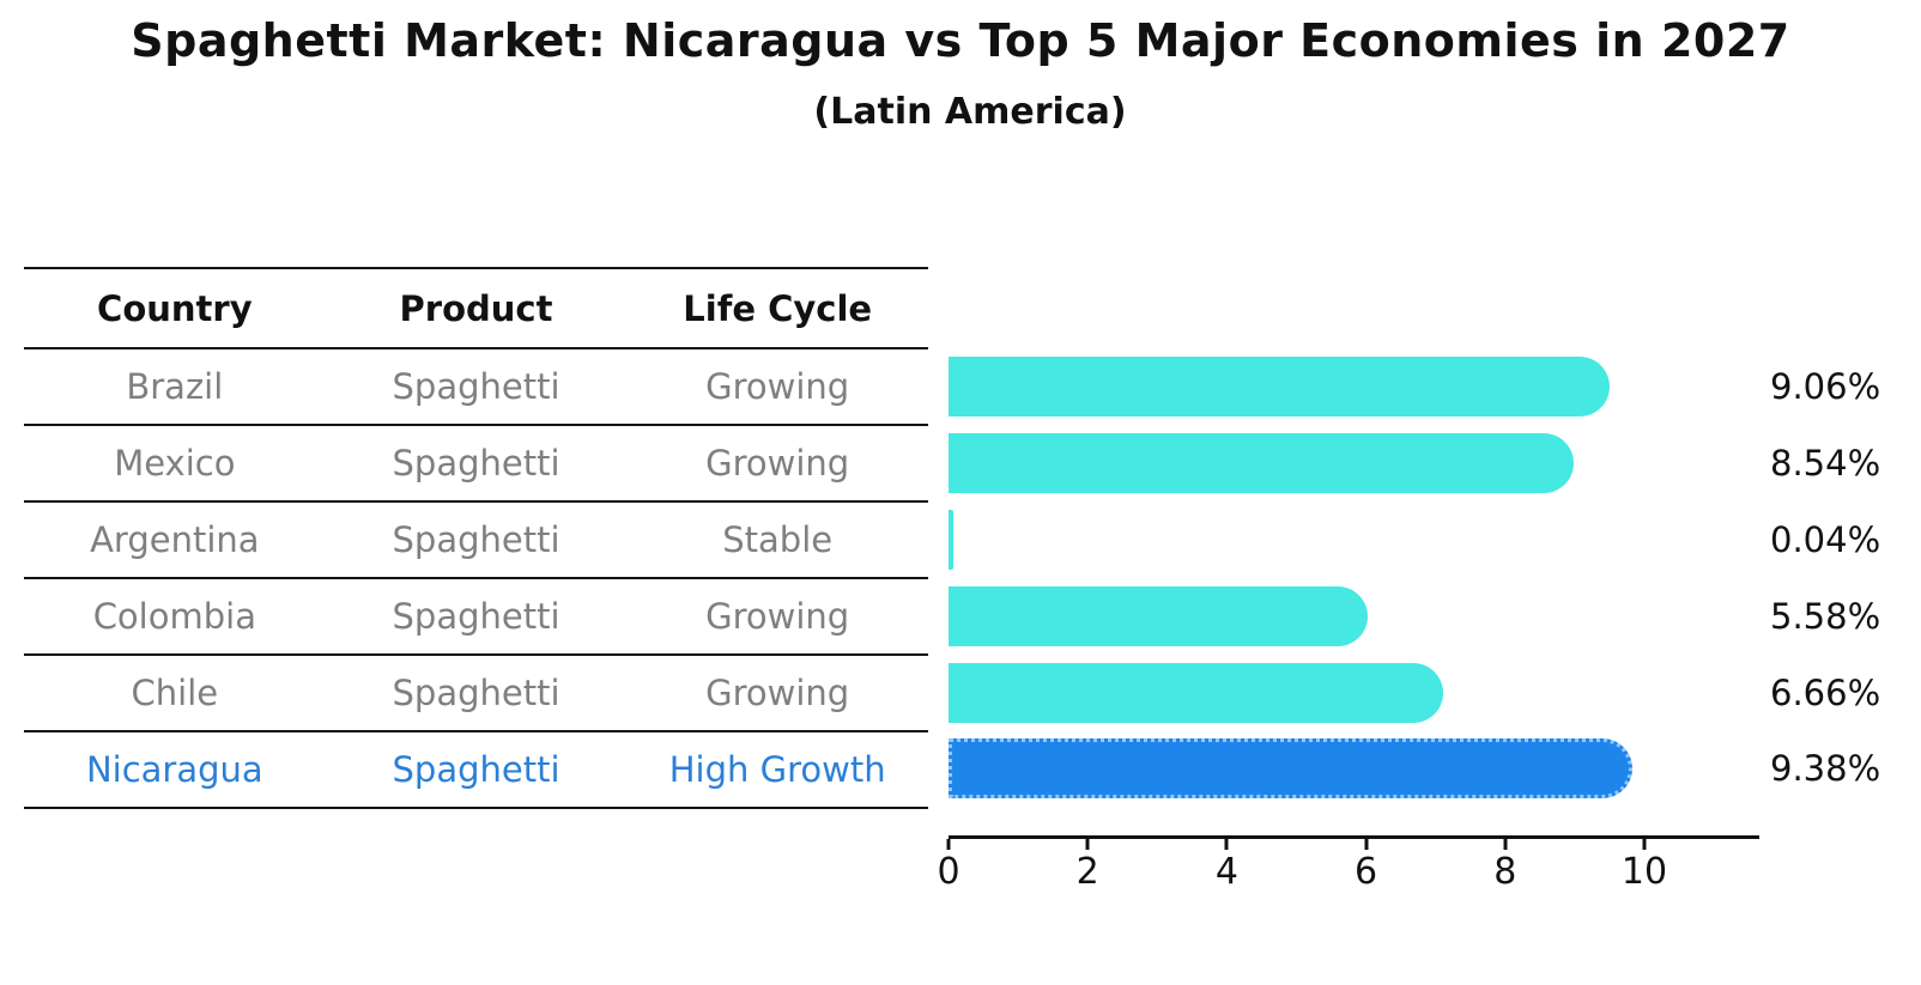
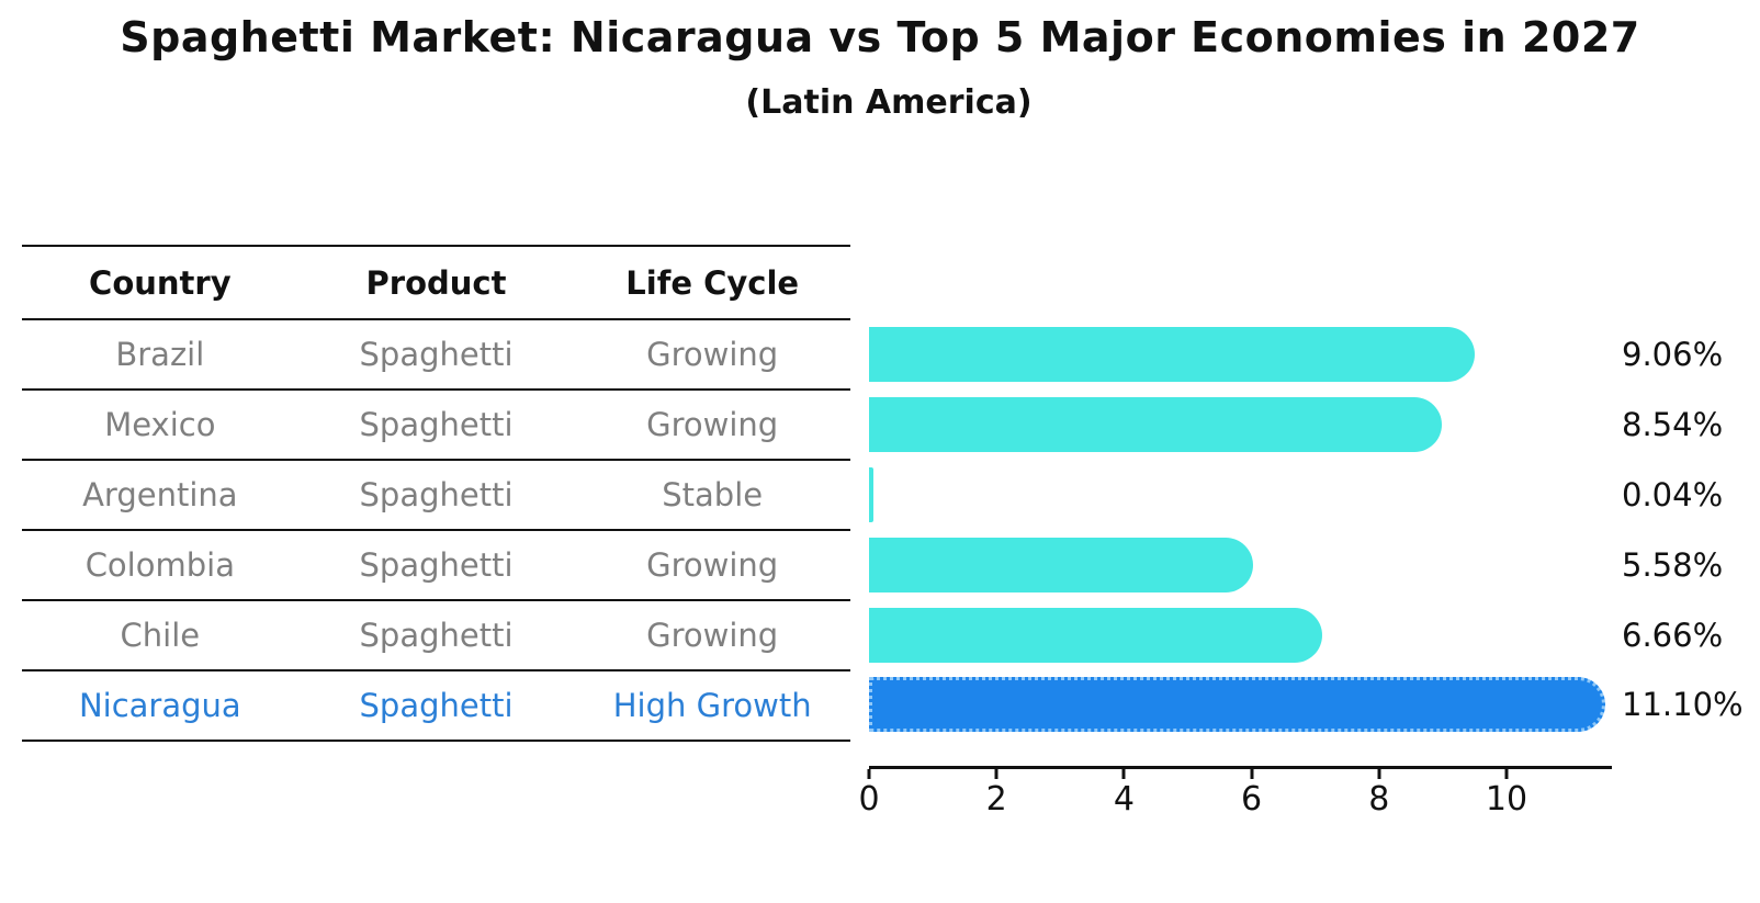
Nicaragua: 9.38% -> 11.10%
